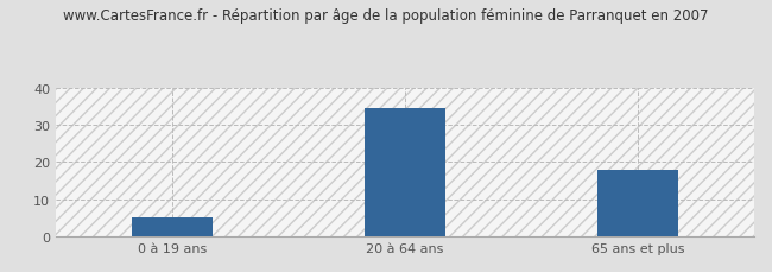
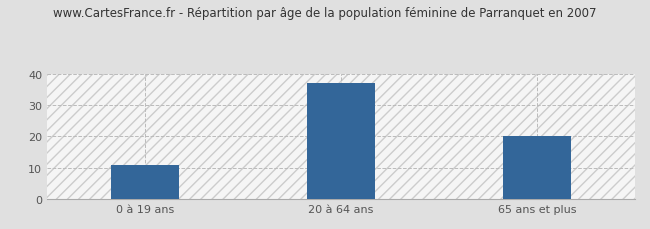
0 à 19 ans: 5.0 -> 11.0
20 à 64 ans: 34.5 -> 37.0
65 ans et plus: 18.0 -> 20.0
